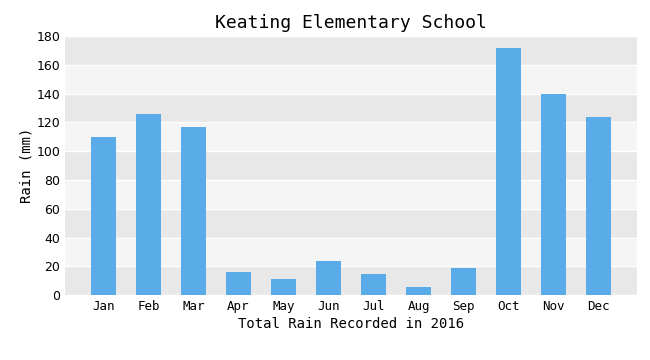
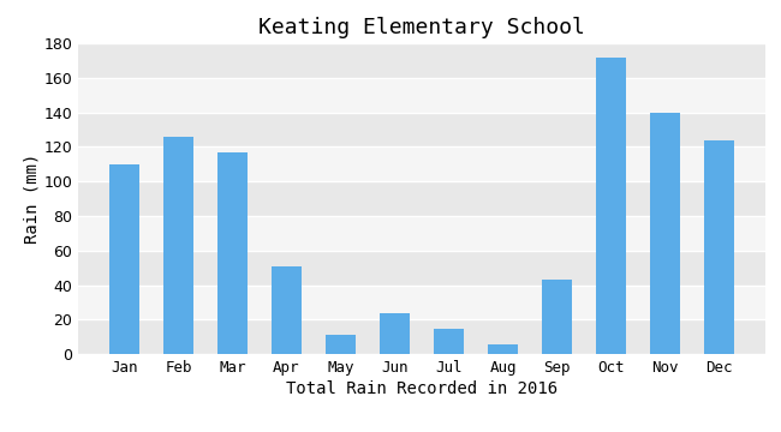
Apr: 16 -> 51
Sep: 19 -> 43
